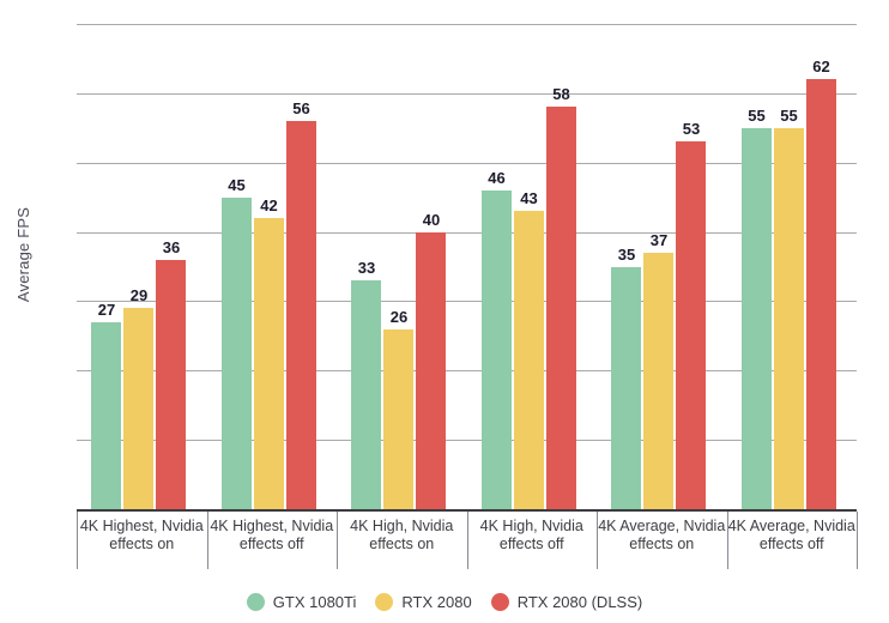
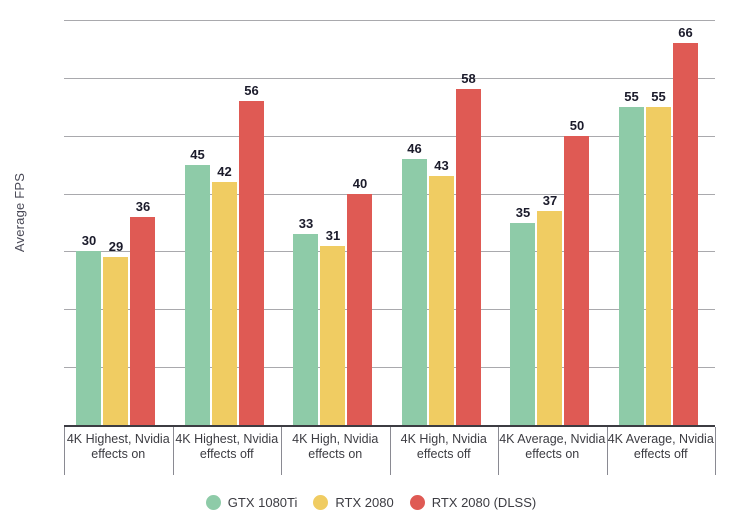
GTX 1080Ti/4K Highest, Nvidia effects on: 27 -> 30
RTX 2080/4K High, Nvidia effects on: 26 -> 31
RTX 2080 (DLSS)/4K Average, Nvidia effects on: 53 -> 50
RTX 2080 (DLSS)/4K Average, Nvidia effects off: 62 -> 66
